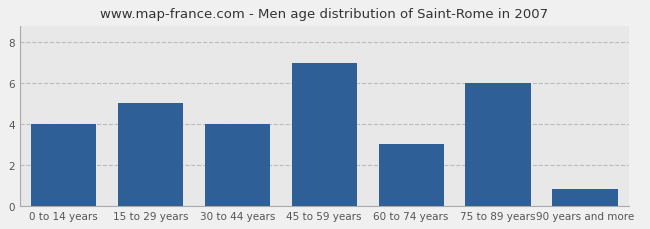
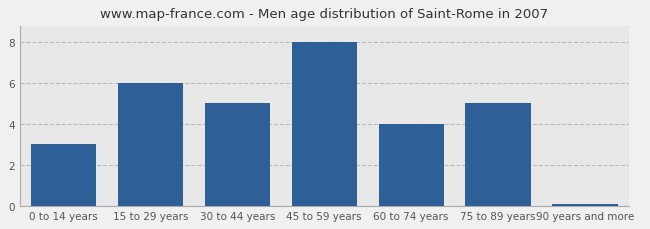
0 to 14 years: 4.0 -> 3.0
15 to 29 years: 5.0 -> 6.0
30 to 44 years: 4.0 -> 5.0
45 to 59 years: 7.0 -> 8.0
60 to 74 years: 3.0 -> 4.0
75 to 89 years: 6.0 -> 5.0
90 years and more: 0.8 -> 0.1
